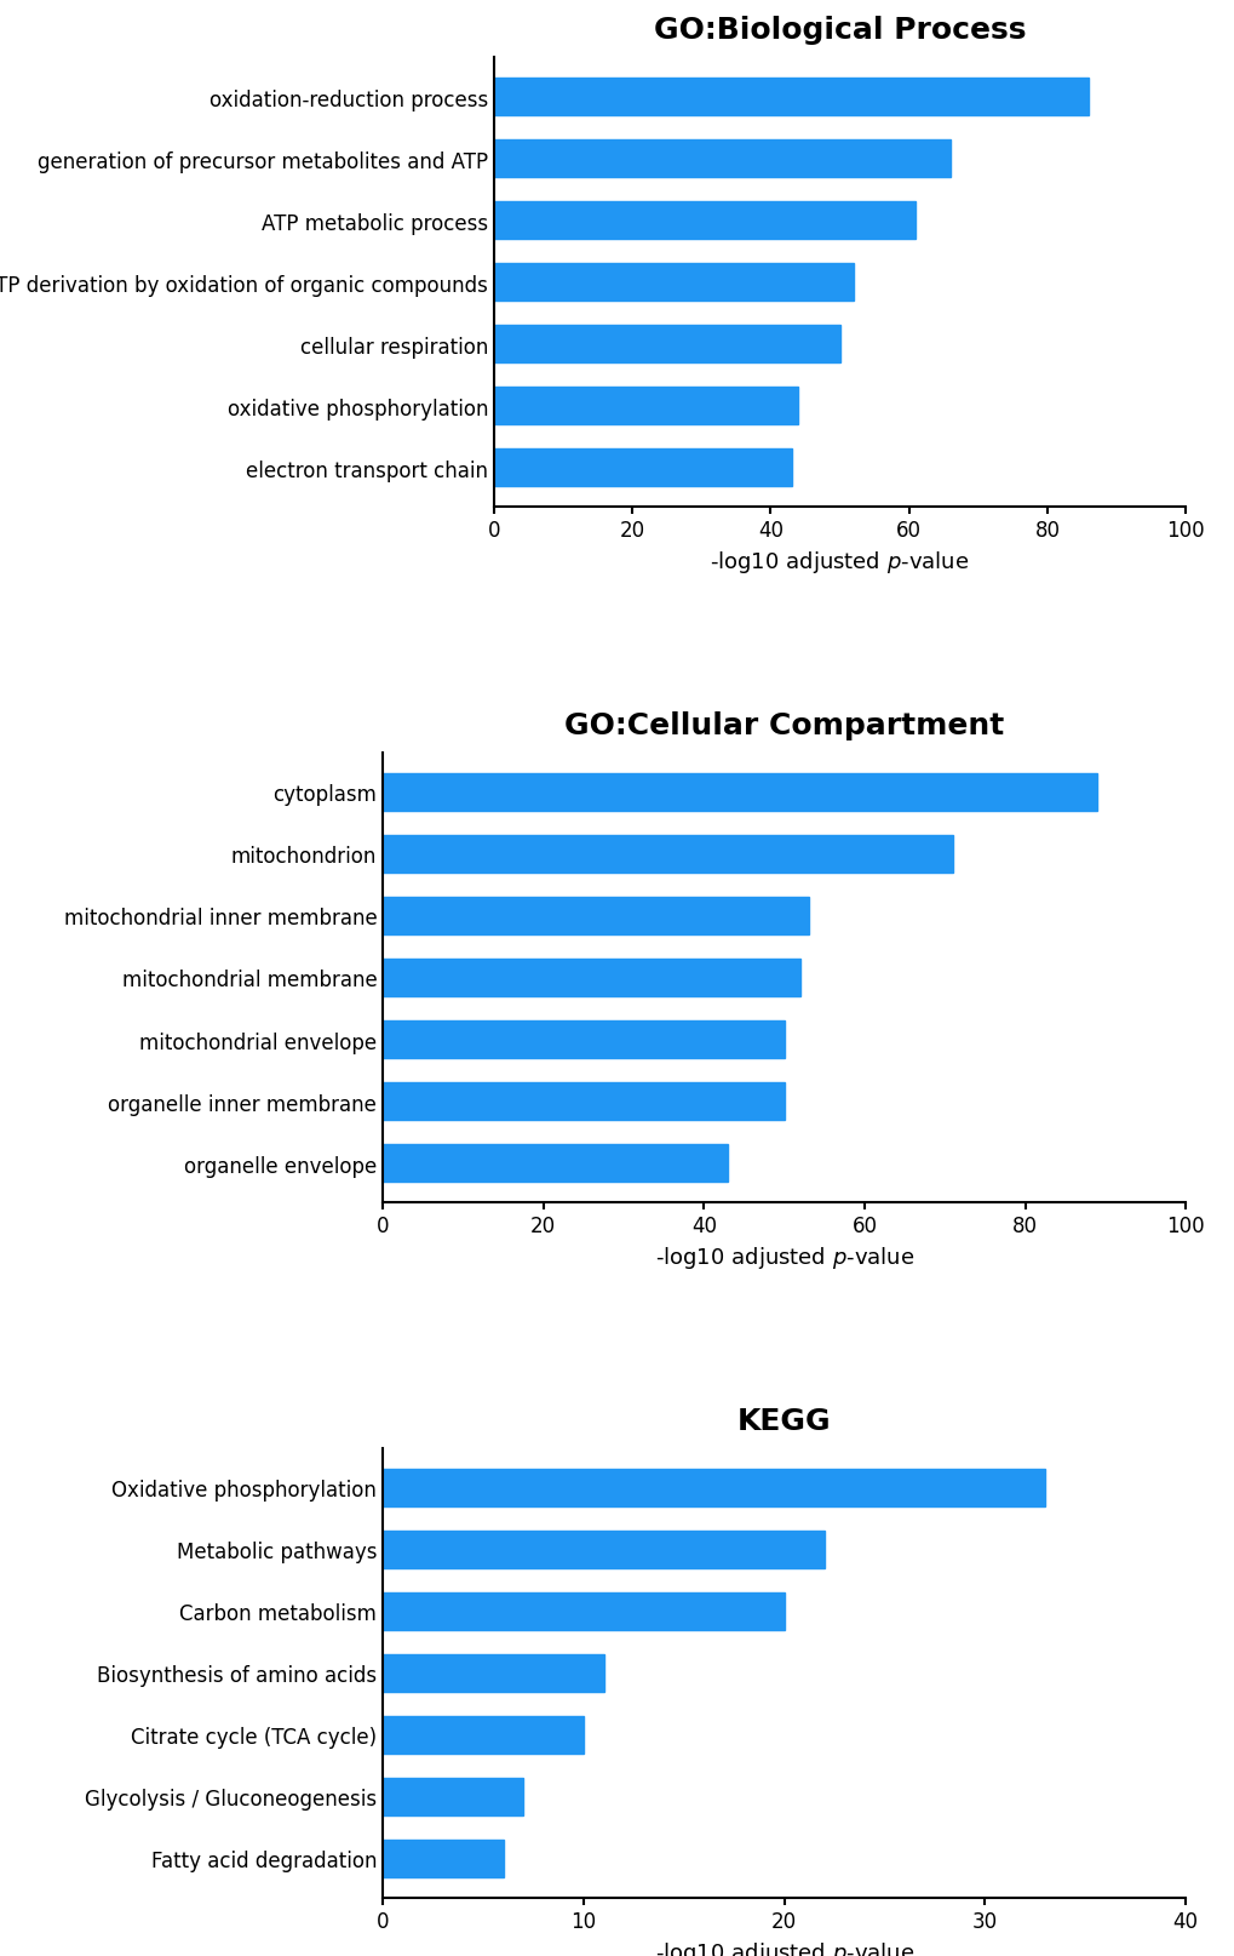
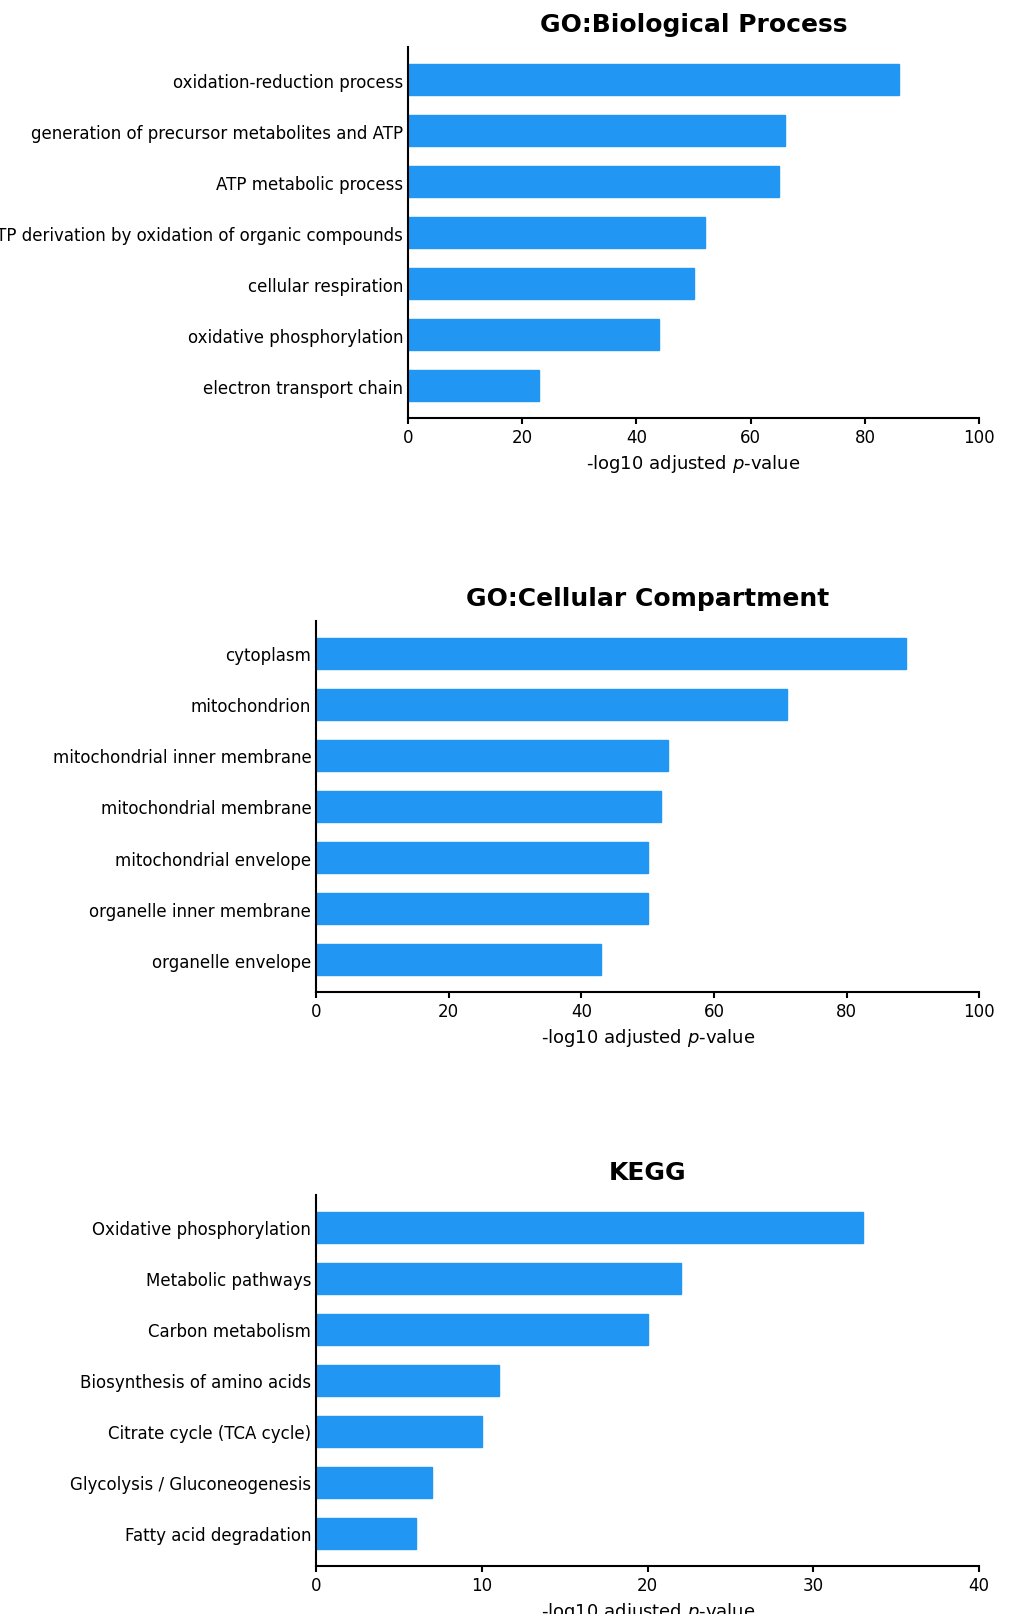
GO:Biological Process/ATP metabolic process: 61 -> 65
GO:Biological Process/electron transport chain: 43 -> 23
